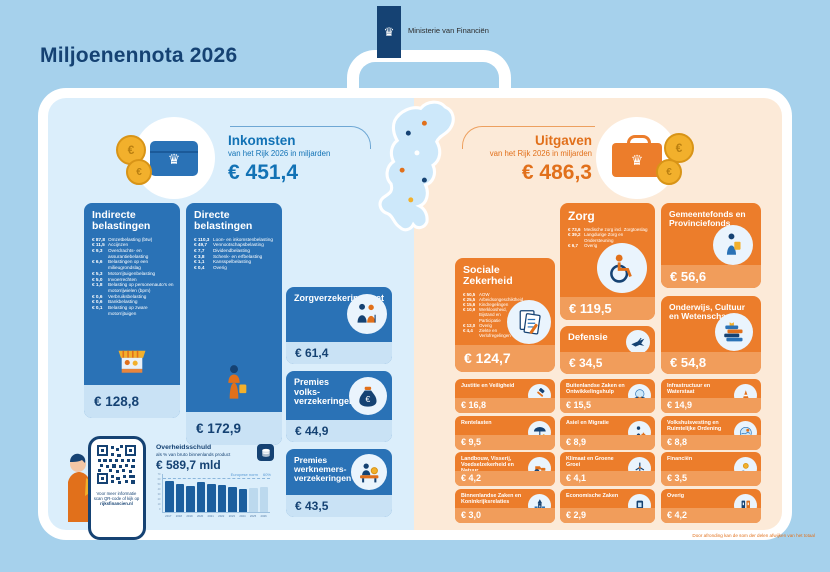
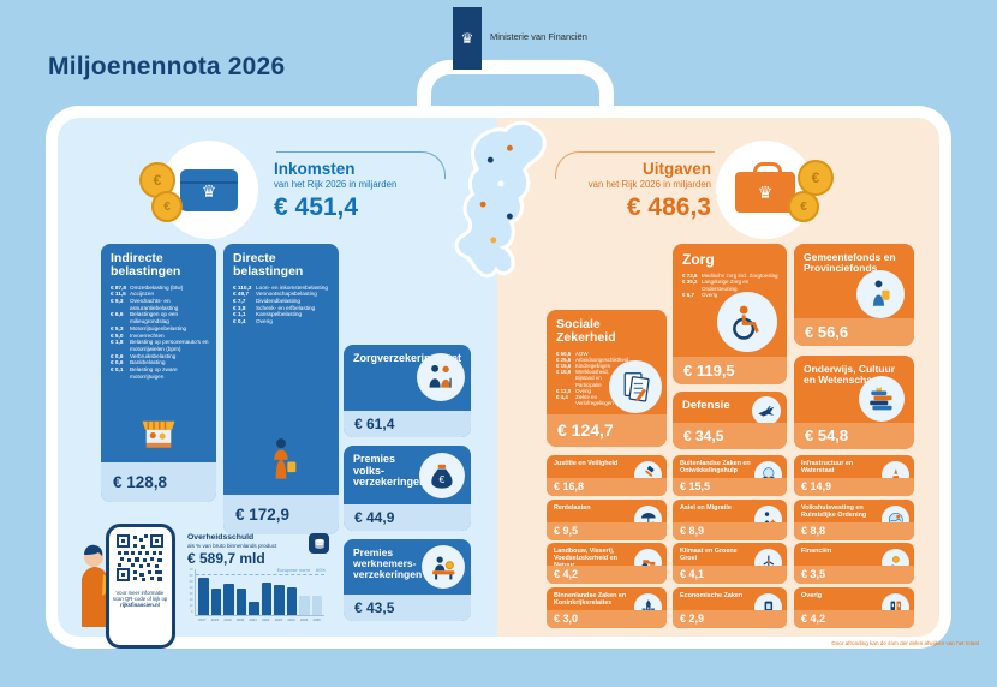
2018: 50 -> 40
2020: 50 -> 40
2021: 50 -> 20
2025: 40 -> 30
2026: 50 -> 30
